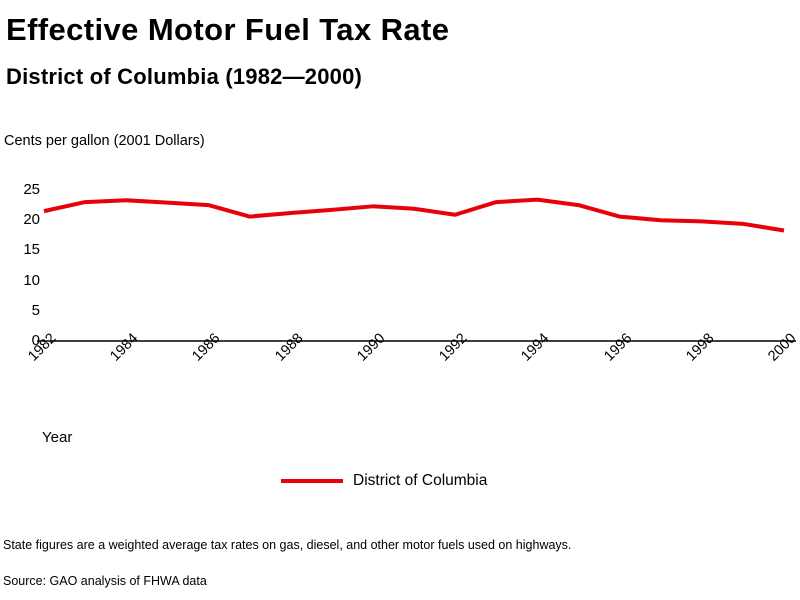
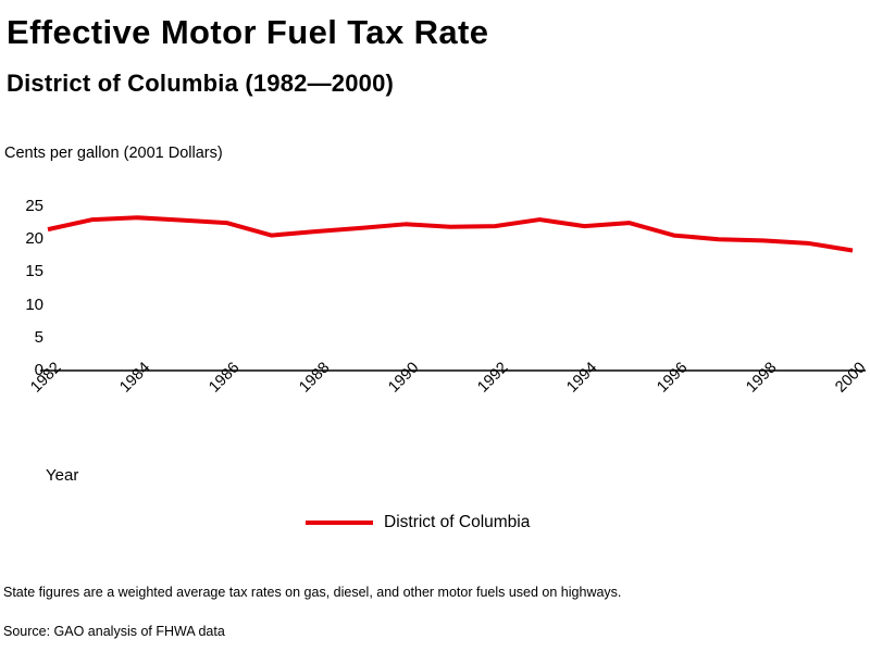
1992: 21 -> 22
1994: 23 -> 22
